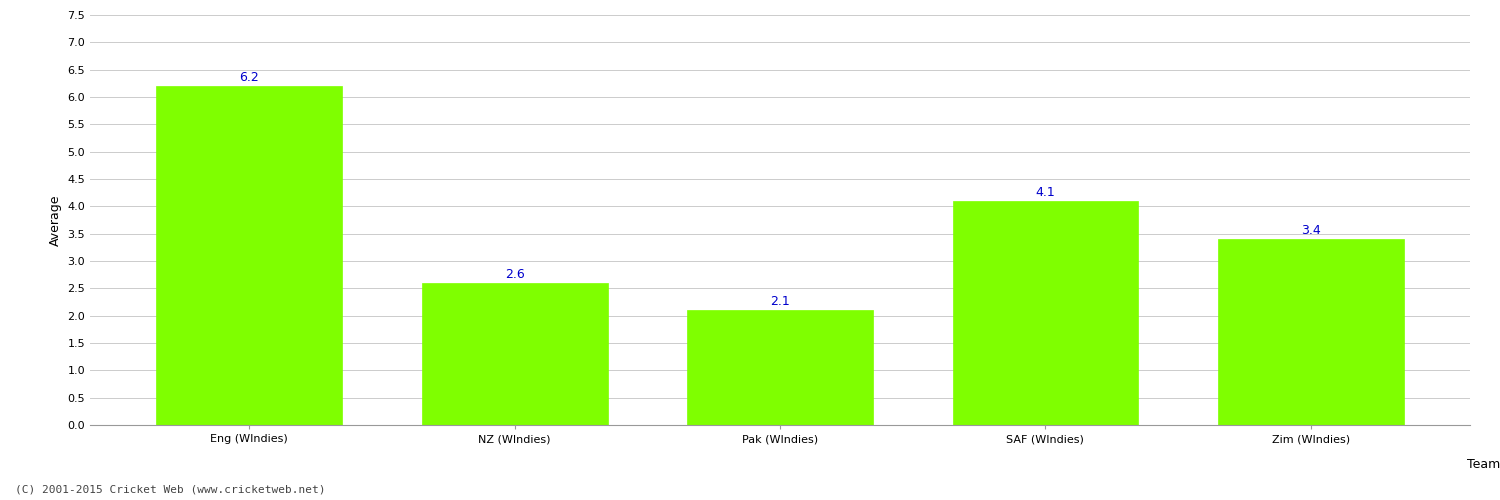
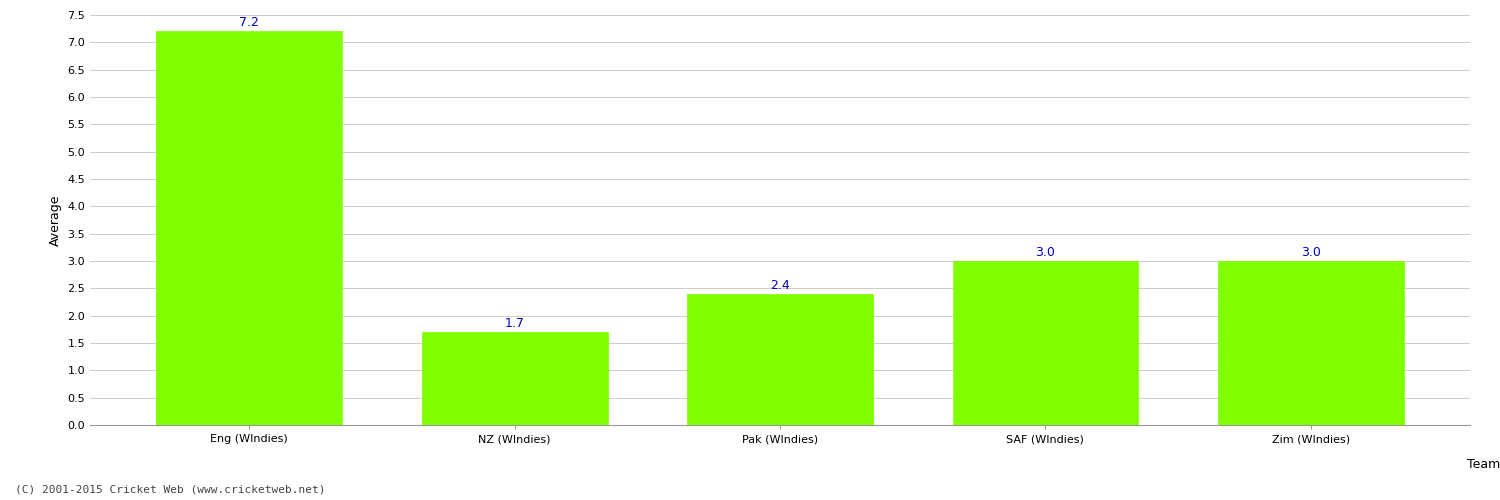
Eng (WIndies): 6.2 -> 7.2
NZ (WIndies): 2.6 -> 1.7
Pak (WIndies): 2.1 -> 2.4
SAF (WIndies): 4.1 -> 3.0
Zim (WIndies): 3.4 -> 3.0
